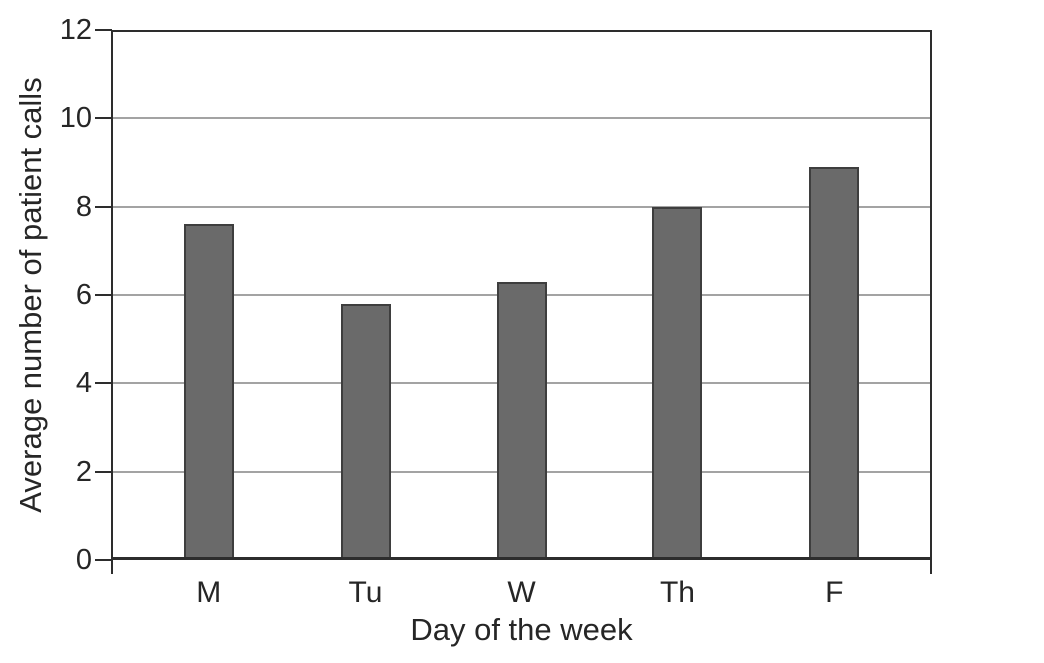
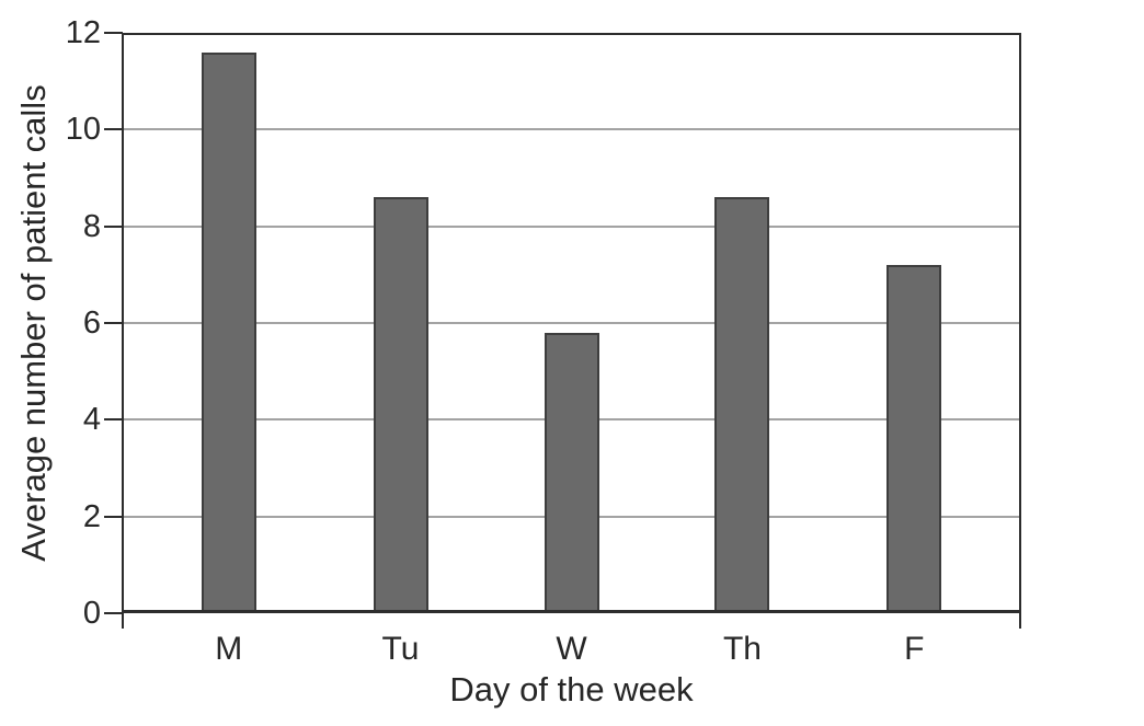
M: 7.6 -> 11.6
Tu: 5.8 -> 8.6
W: 6.3 -> 5.8
Th: 8.0 -> 8.6
F: 8.9 -> 7.2
